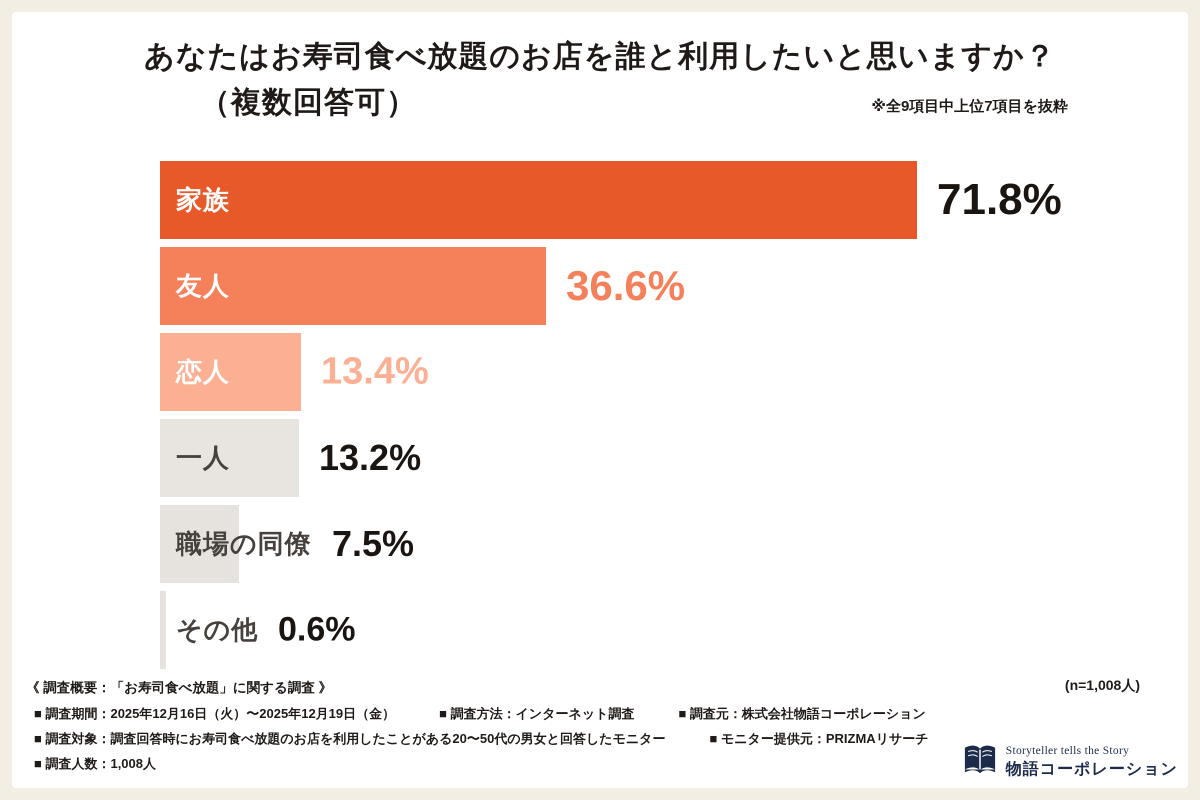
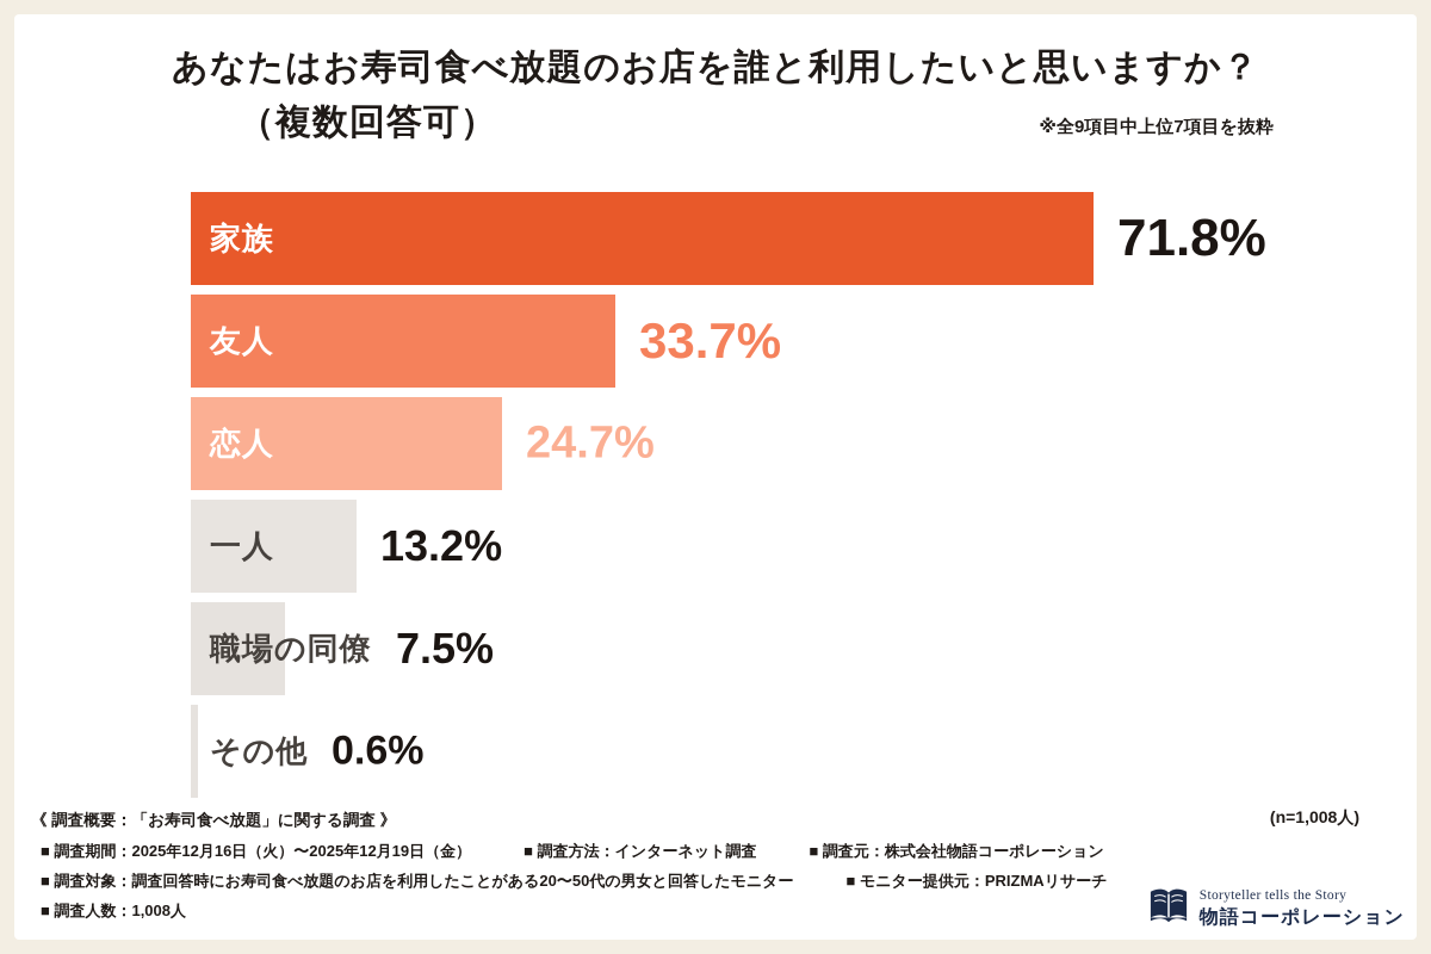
友人: 36.6% -> 33.7%
恋人: 13.4% -> 24.7%
